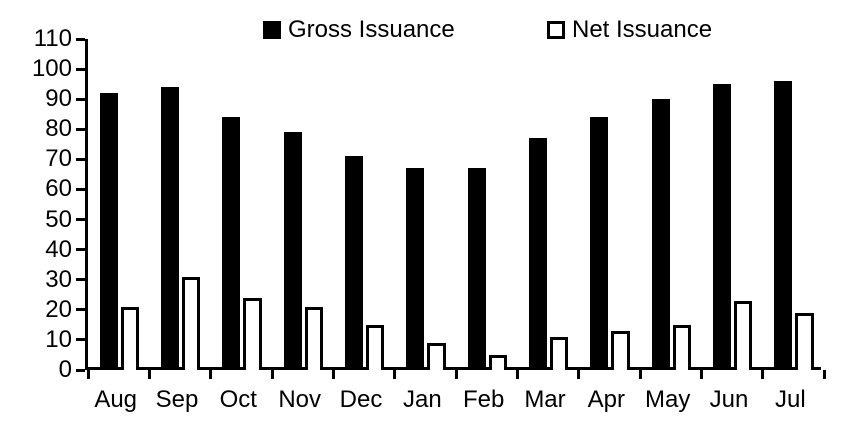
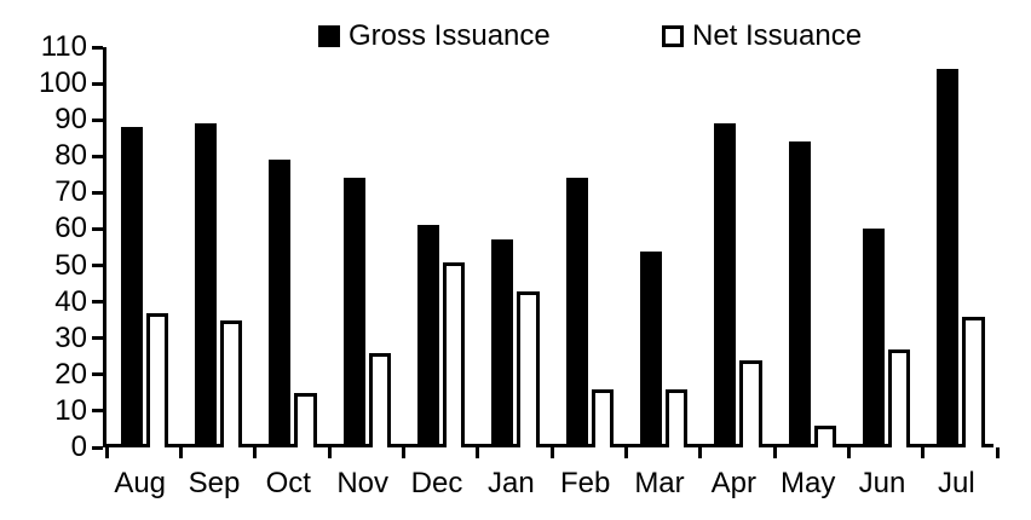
Gross Issuance/Aug: 92 -> 88
Net Issuance/Aug: 21 -> 37
Gross Issuance/Sep: 94 -> 89
Net Issuance/Sep: 31 -> 35
Gross Issuance/Oct: 84 -> 79
Net Issuance/Oct: 24 -> 15
Gross Issuance/Nov: 79 -> 74
Net Issuance/Nov: 21 -> 26
Gross Issuance/Dec: 71 -> 61
Net Issuance/Dec: 15 -> 51
Gross Issuance/Jan: 67 -> 57
Net Issuance/Jan: 9 -> 43
Gross Issuance/Feb: 67 -> 74
Net Issuance/Feb: 5 -> 16
Gross Issuance/Mar: 77 -> 54
Net Issuance/Mar: 11 -> 16
Gross Issuance/Apr: 84 -> 89
Net Issuance/Apr: 13 -> 24
Gross Issuance/May: 90 -> 84
Net Issuance/May: 15 -> 6
Gross Issuance/Jun: 95 -> 60
Net Issuance/Jun: 23 -> 27
Gross Issuance/Jul: 96 -> 104
Net Issuance/Jul: 19 -> 36
